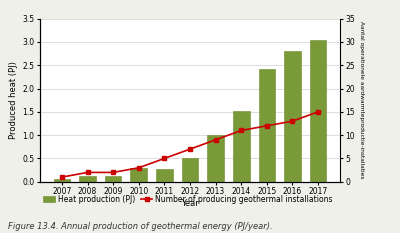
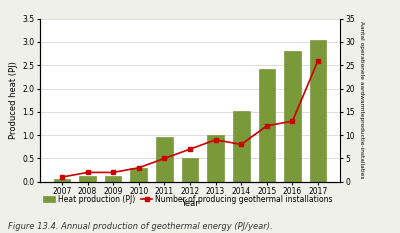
Heat production (PJ)/2011: 0.27 -> 0.95
Number of producing geothermal installations/2014: 11 -> 8
Number of producing geothermal installations/2017: 15 -> 26
